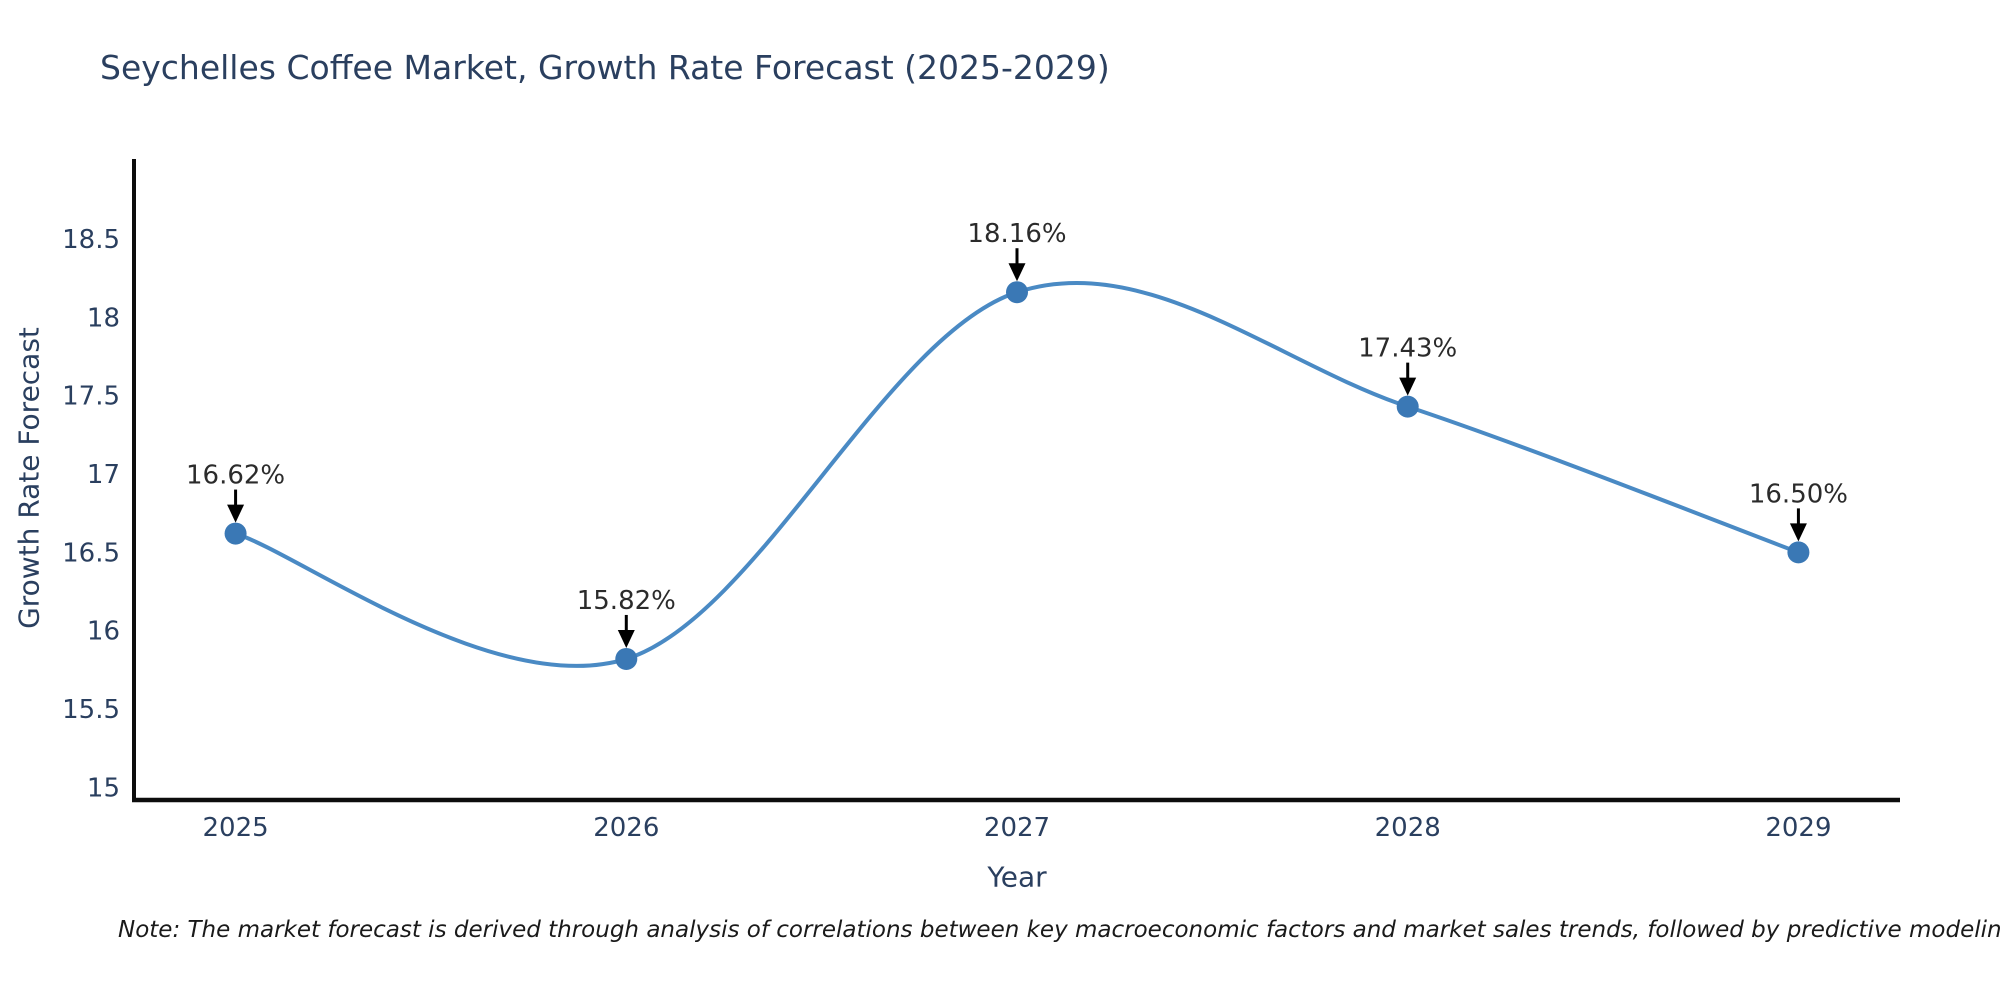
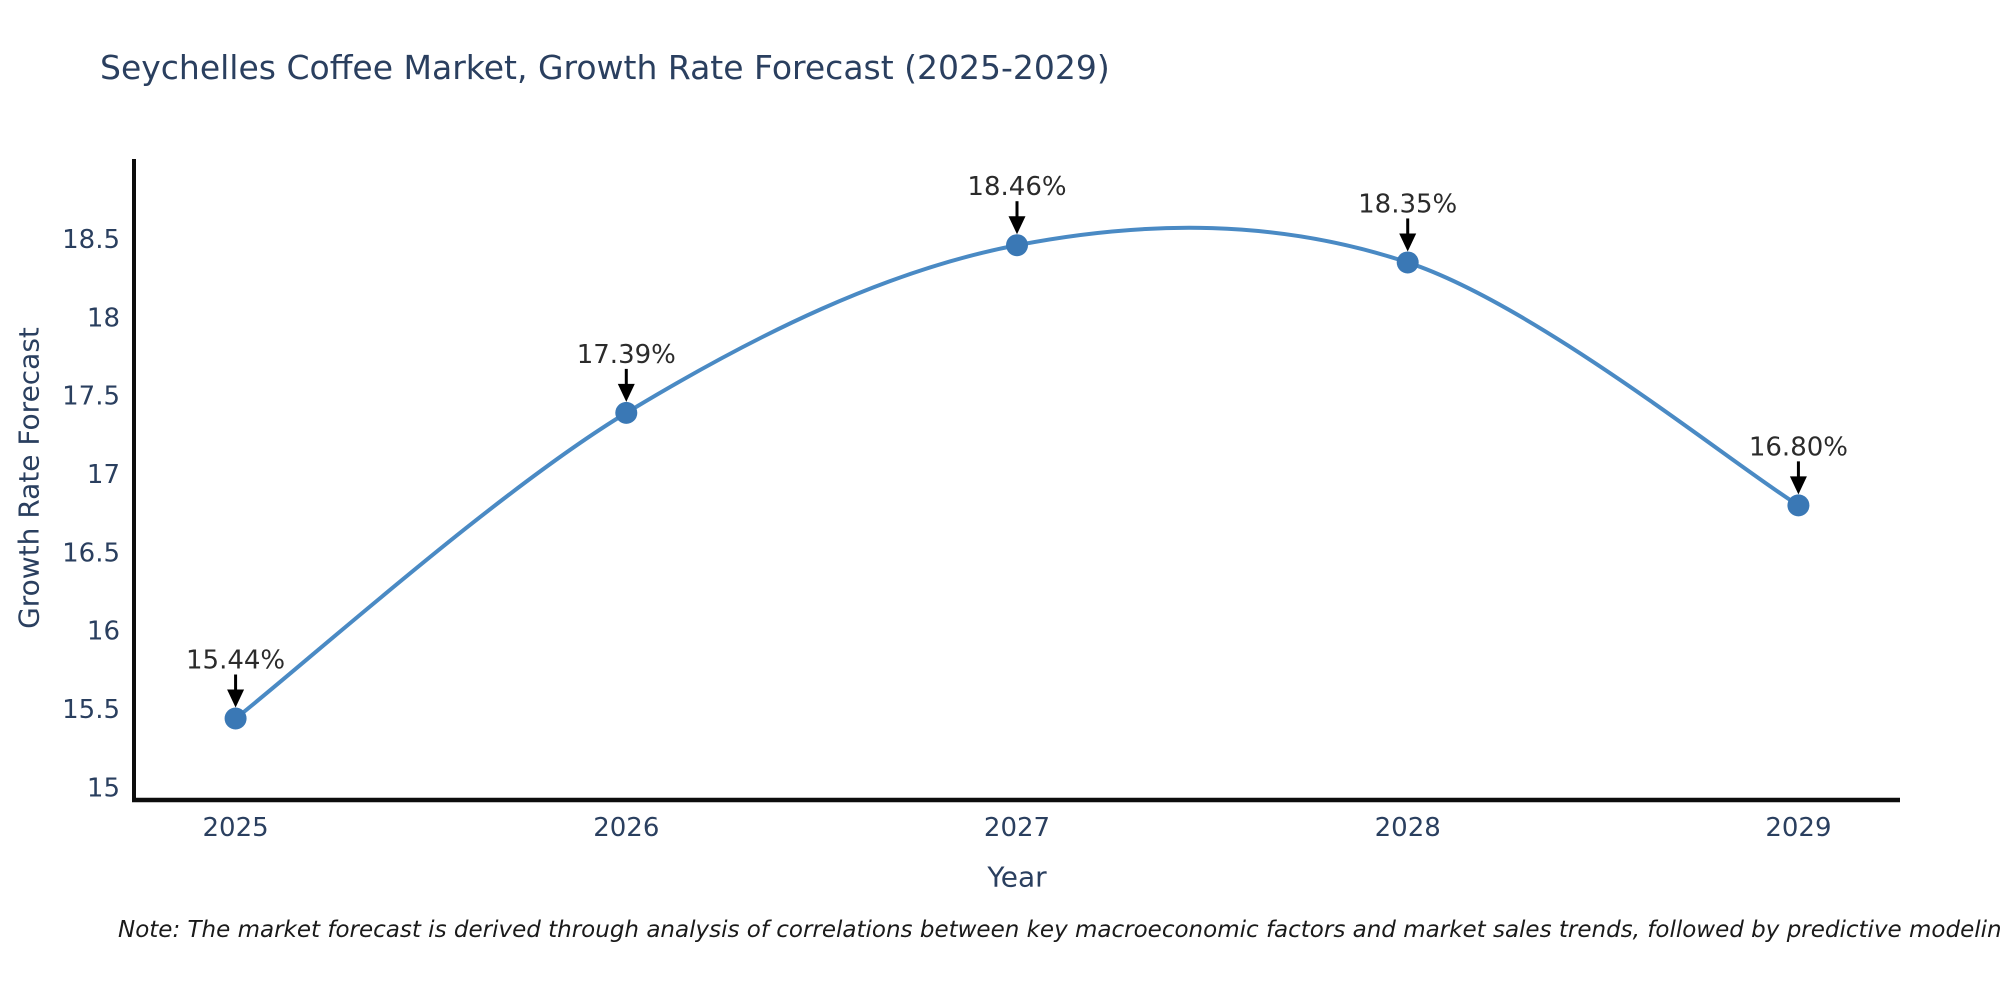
2025: 16.62% -> 15.44%
2026: 15.82% -> 17.39%
2027: 18.16% -> 18.46%
2028: 17.43% -> 18.35%
2029: 16.50% -> 16.80%
